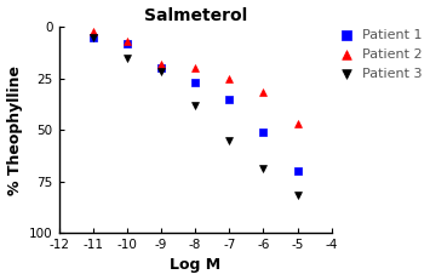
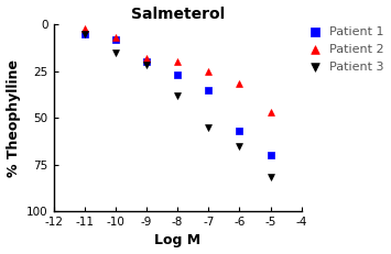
Patient 1/-6: 51 -> 57
Patient 3/-6: 69 -> 65
